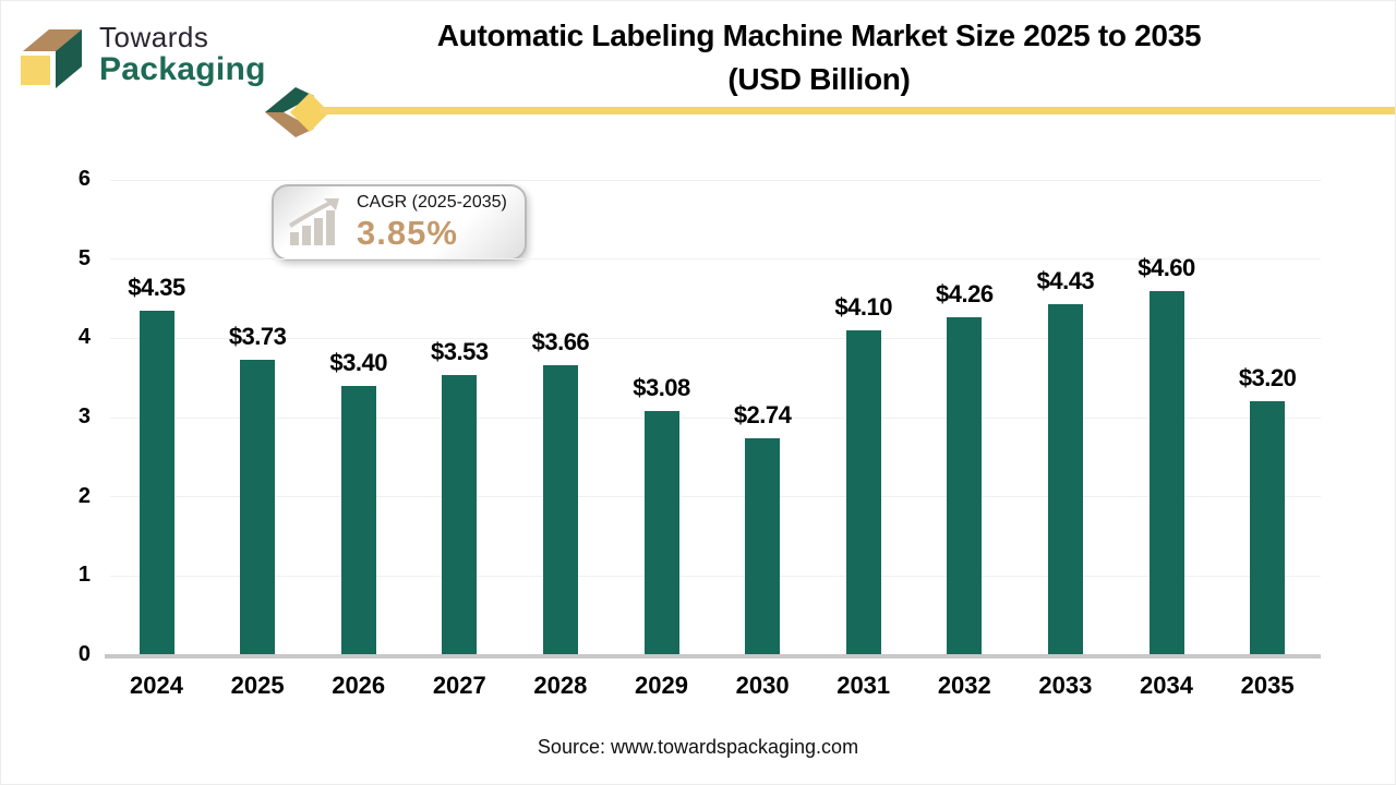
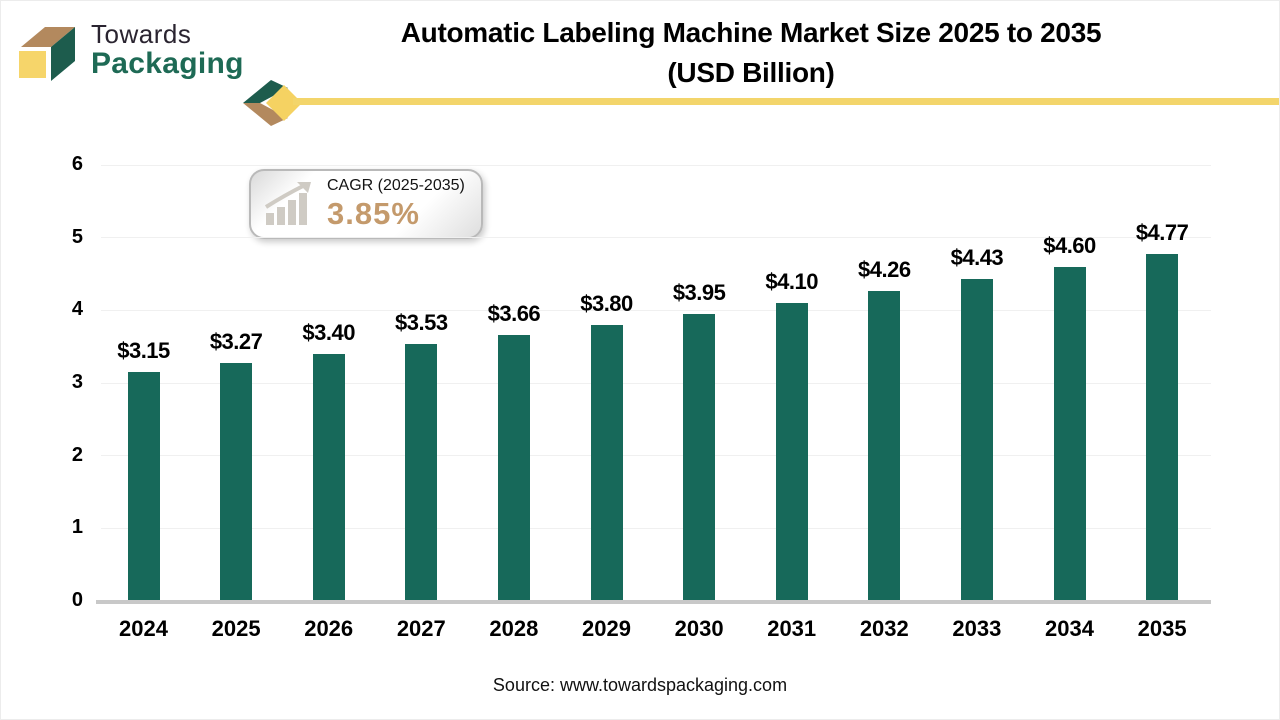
2024: $4.35 -> $3.15
2025: $3.73 -> $3.27
2029: $3.08 -> $3.80
2030: $2.74 -> $3.95
2035: $3.20 -> $4.77
